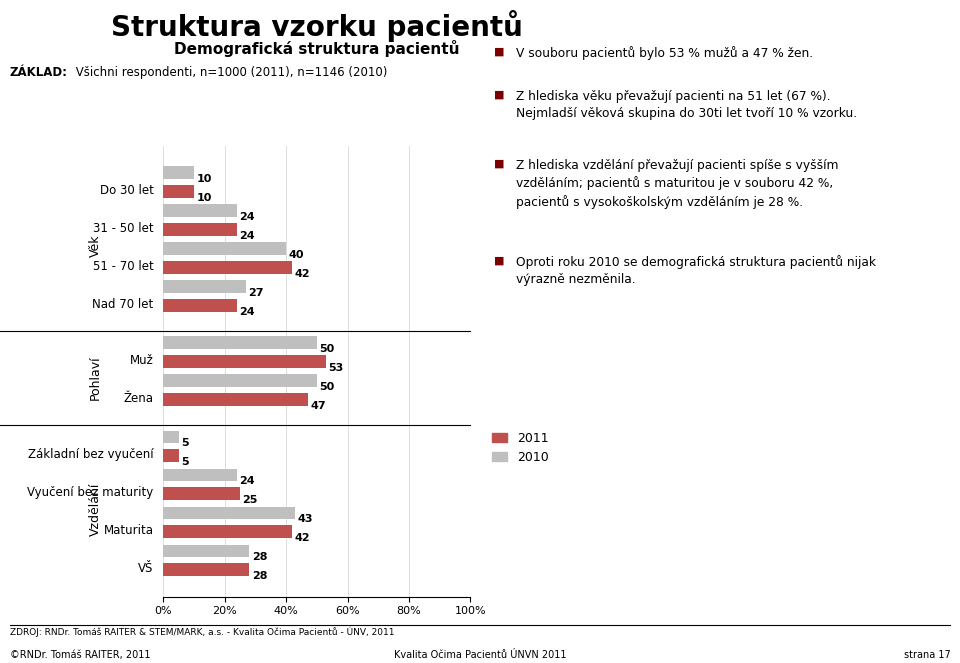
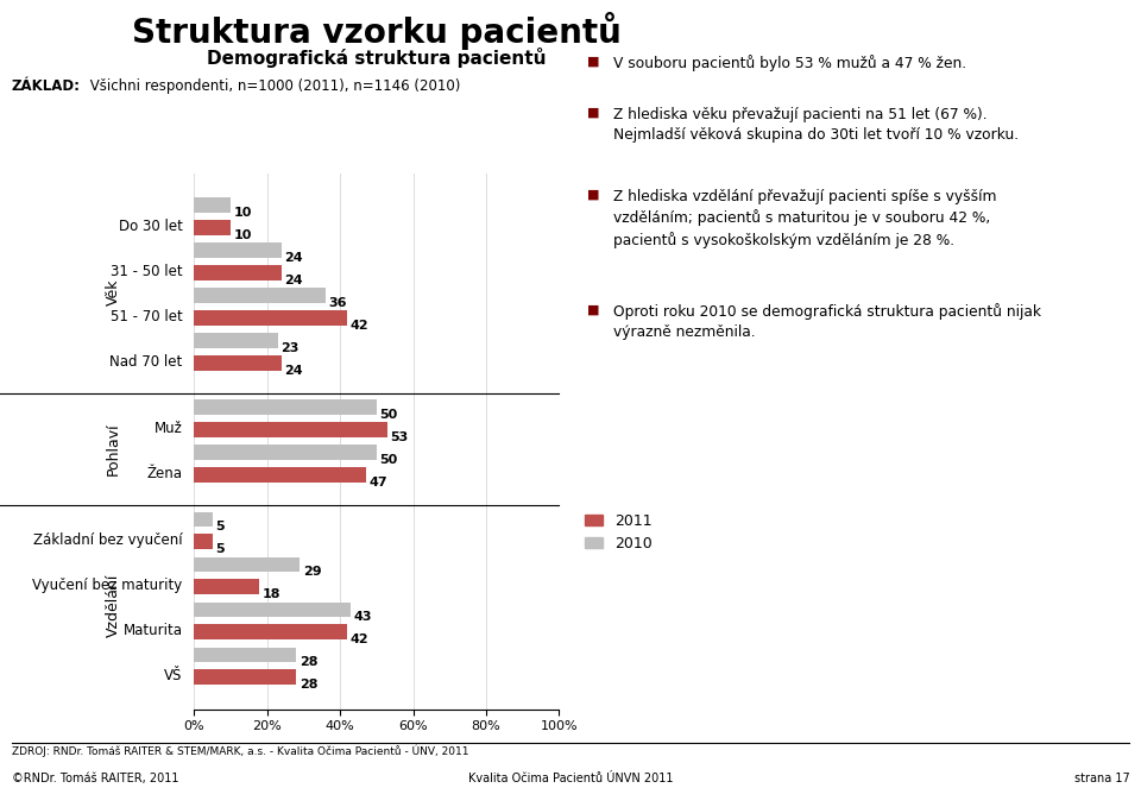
2010/51 - 70 let: 40 -> 36
2010/Nad 70 let: 27 -> 23
2010/Vyučení bez maturity: 24 -> 29
2011/Vyučení bez maturity: 25 -> 18
